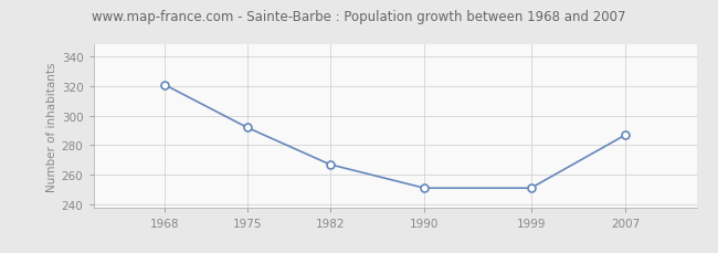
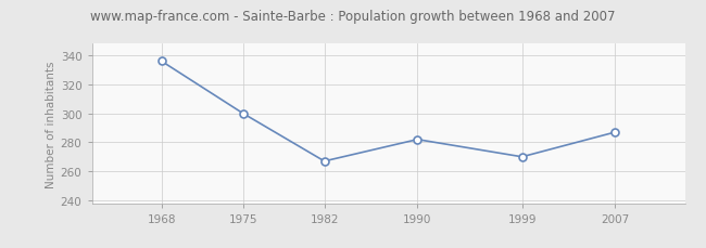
1968: 321 -> 336
1975: 292 -> 300
1990: 251 -> 282
1999: 251 -> 270
